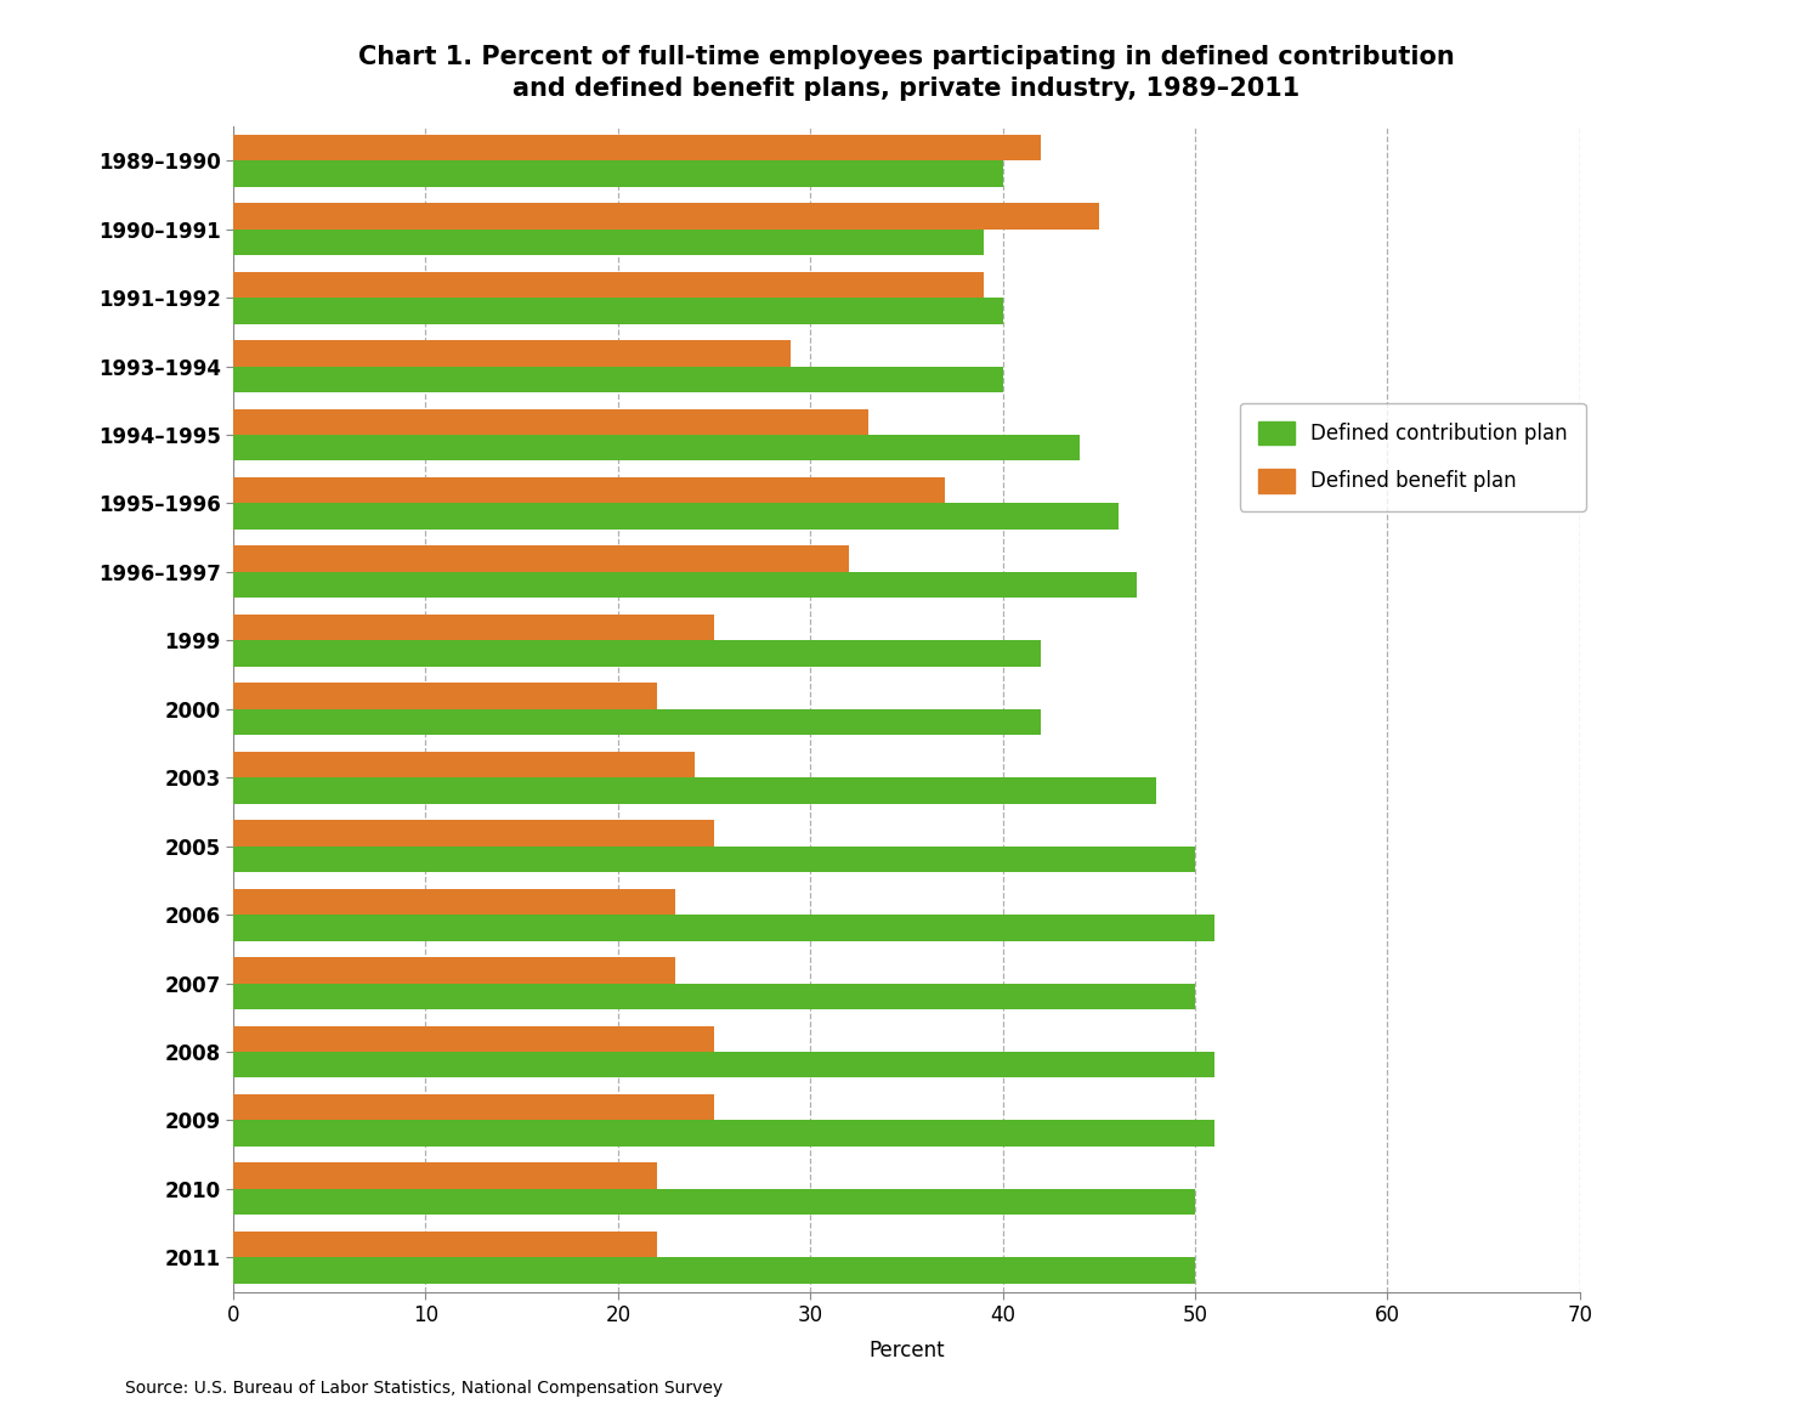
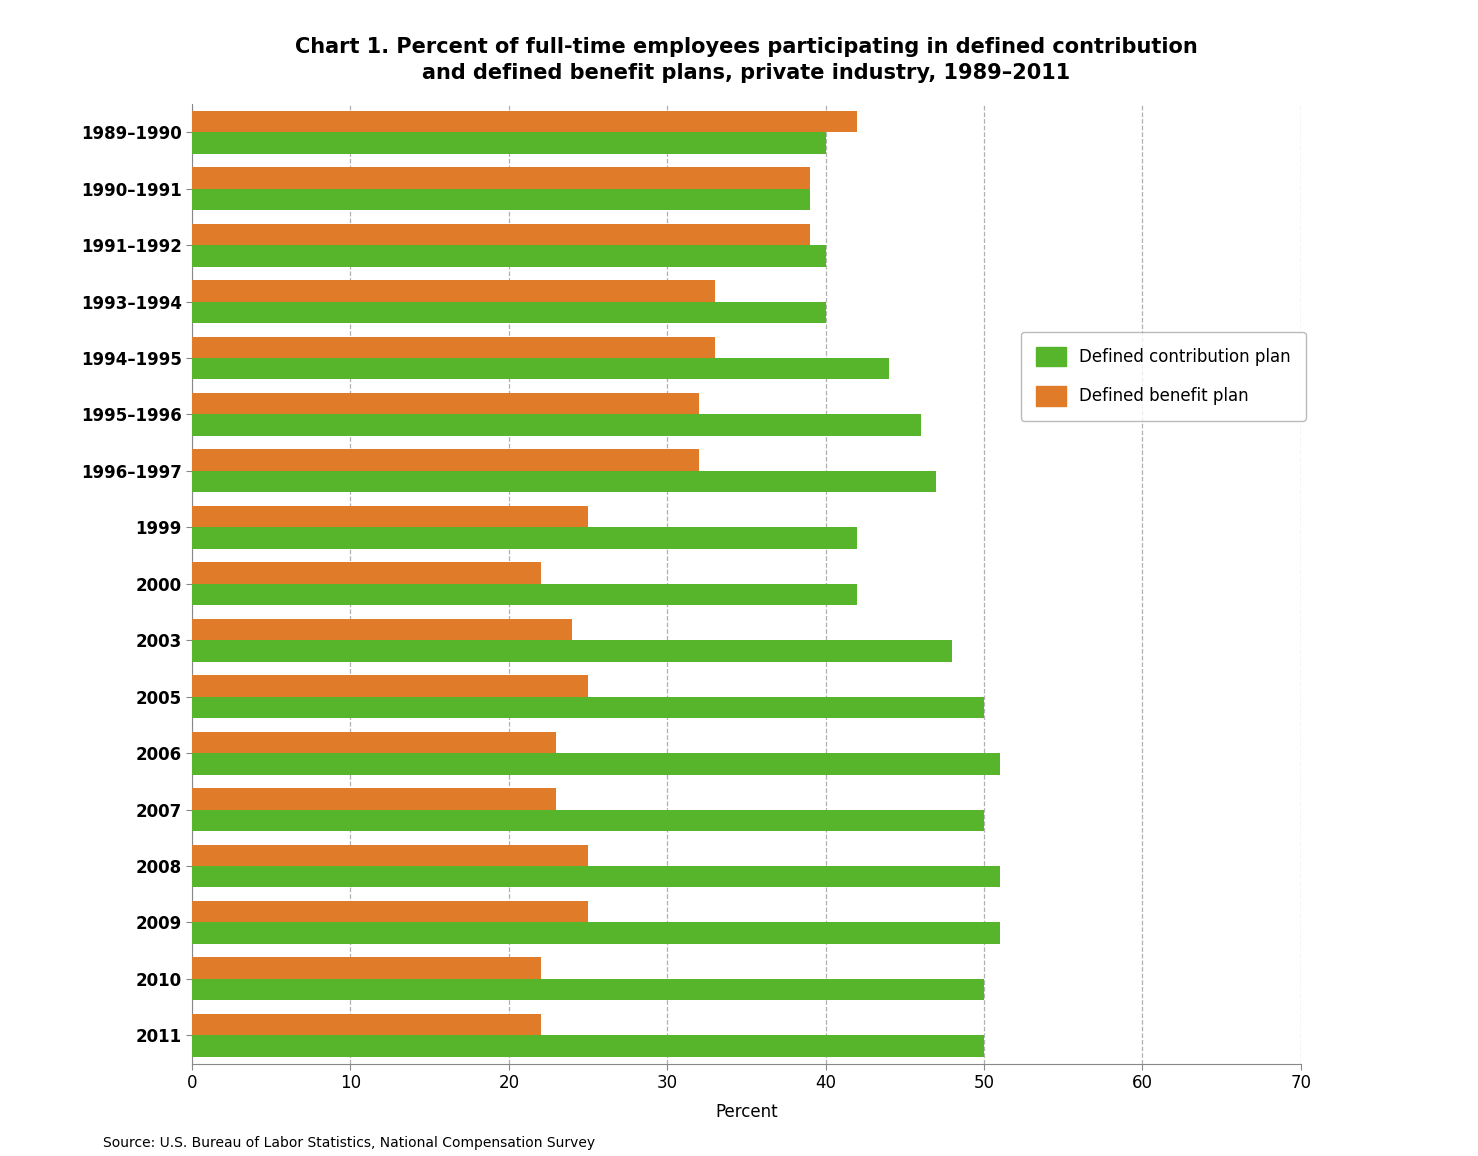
Defined benefit plan/1990–1991: 45 -> 39
Defined benefit plan/1993–1994: 29 -> 33
Defined benefit plan/1995–1996: 37 -> 32
